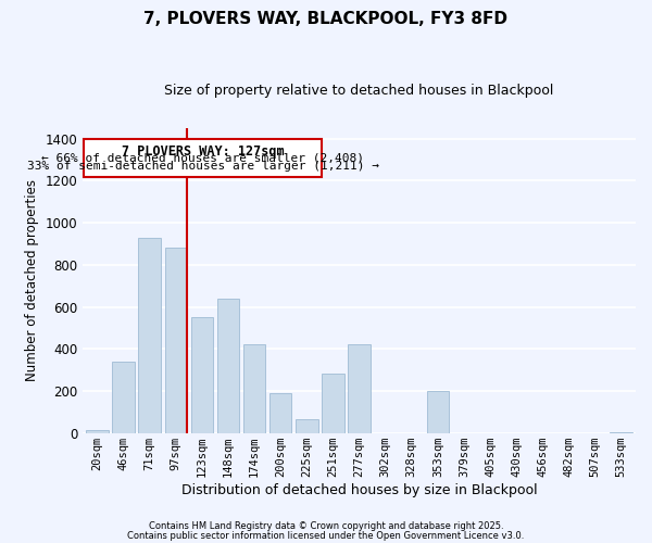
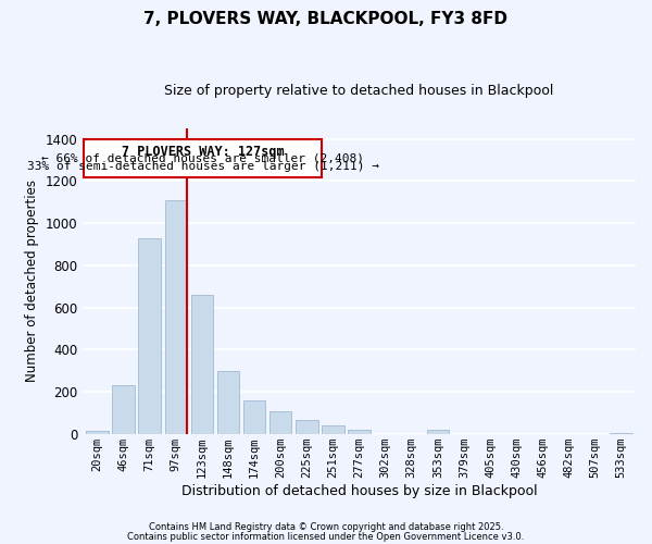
46sqm: 340 -> 230
97sqm: 880 -> 1110
123sqm: 550 -> 660
148sqm: 640 -> 300
174sqm: 420 -> 160
200sqm: 190 -> 100
251sqm: 280 -> 40
277sqm: 420 -> 20
353sqm: 200 -> 20
